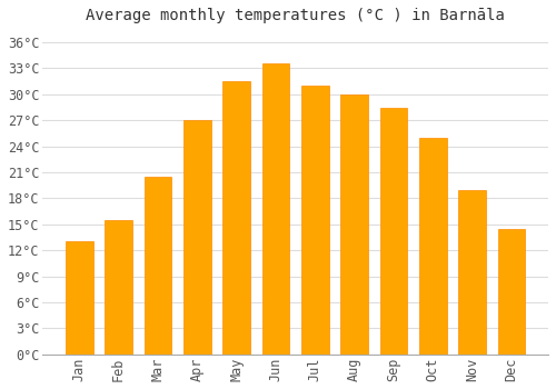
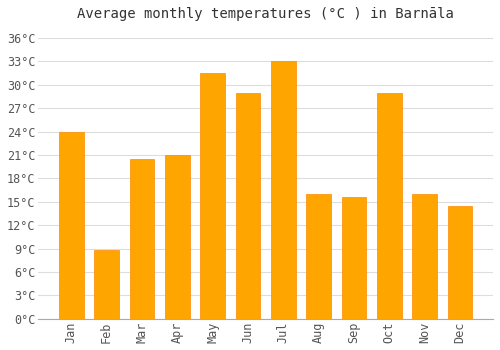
Jan: 13.0°C -> 24.0°C
Feb: 15.5°C -> 8.8°C
Apr: 27.0°C -> 21.0°C
Jun: 33.5°C -> 29.0°C
Jul: 31.0°C -> 33.0°C
Aug: 30.0°C -> 16.0°C
Sep: 28.5°C -> 15.6°C
Oct: 25.0°C -> 29.0°C
Nov: 19.0°C -> 16.0°C
